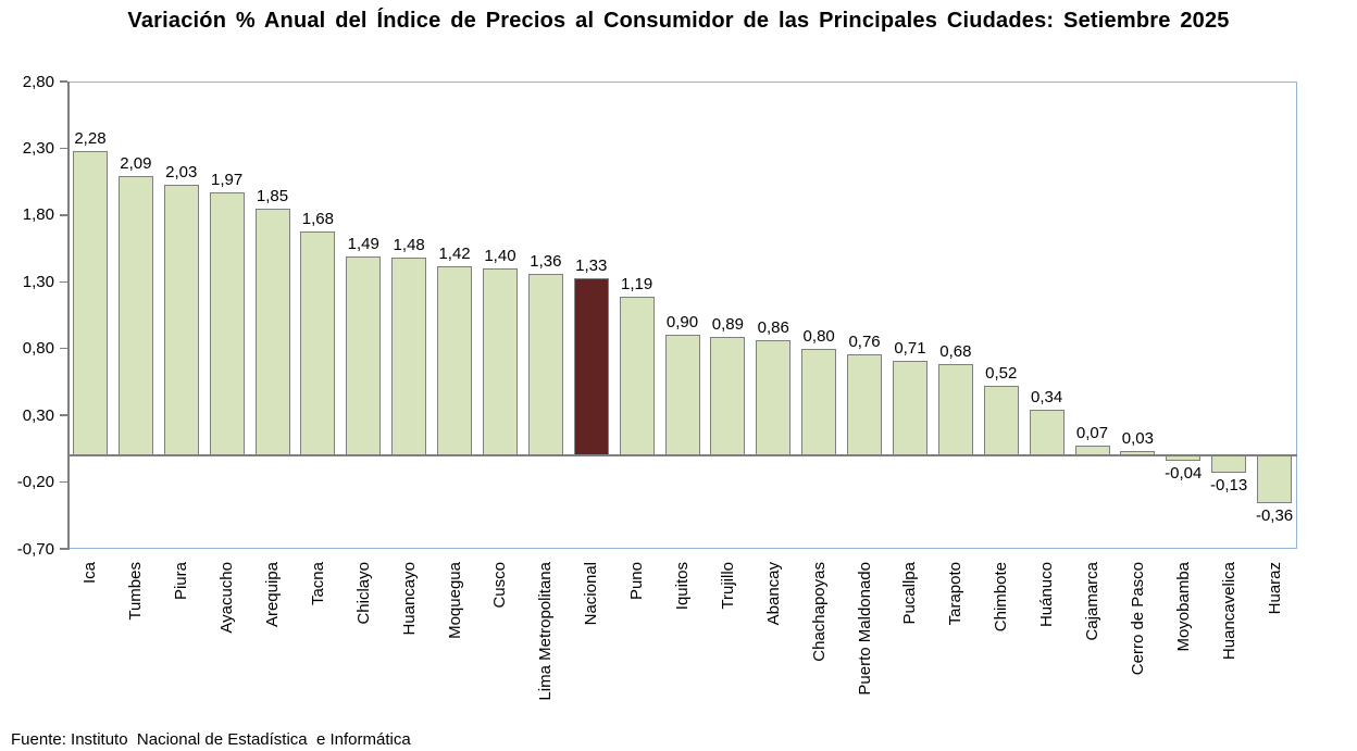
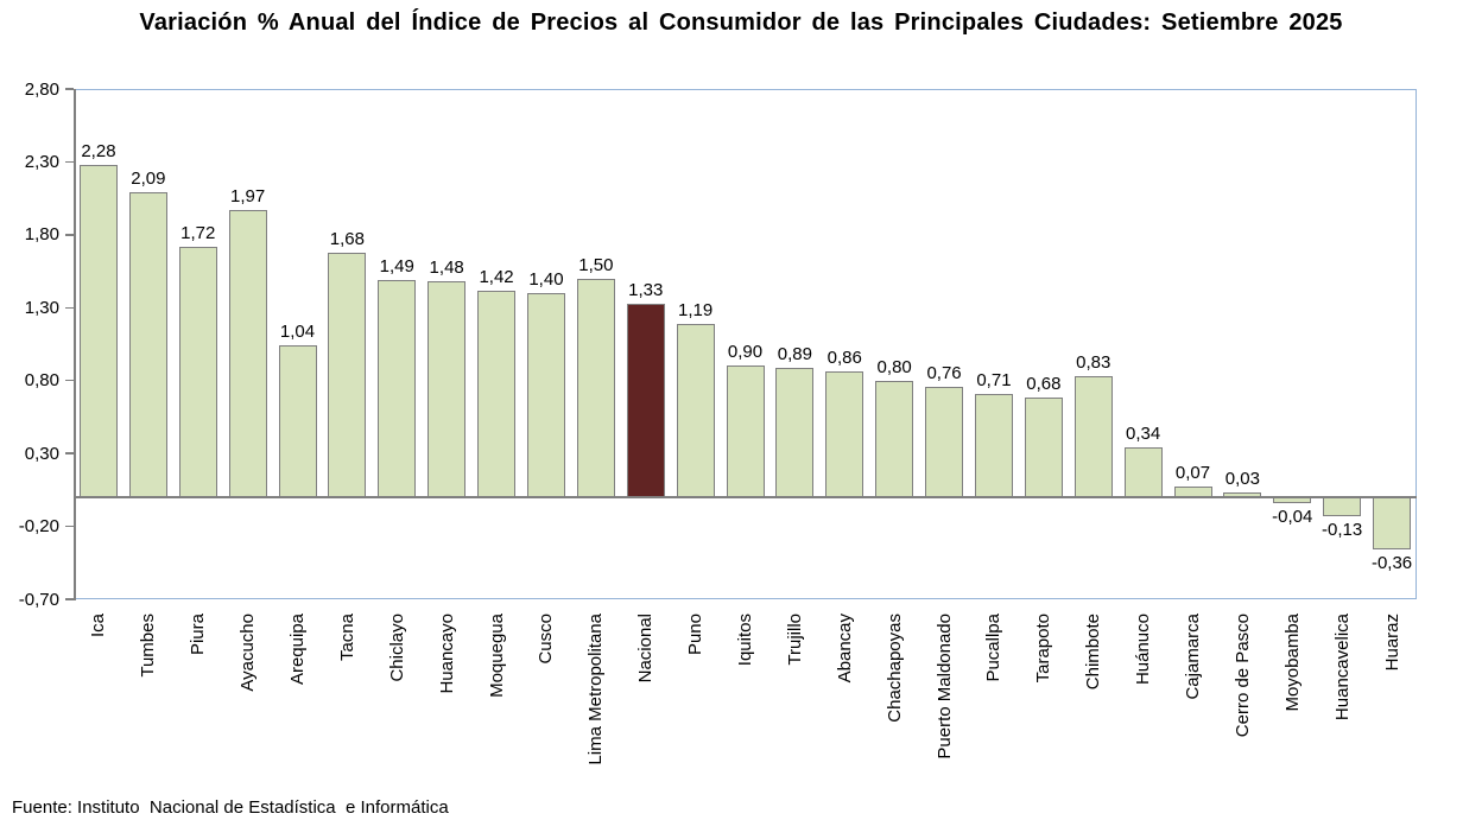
Piura: 2,03 -> 1,72
Arequipa: 1,85 -> 1,04
Lima Metropolitana: 1,36 -> 1,50
Chimbote: 0,52 -> 0,83
